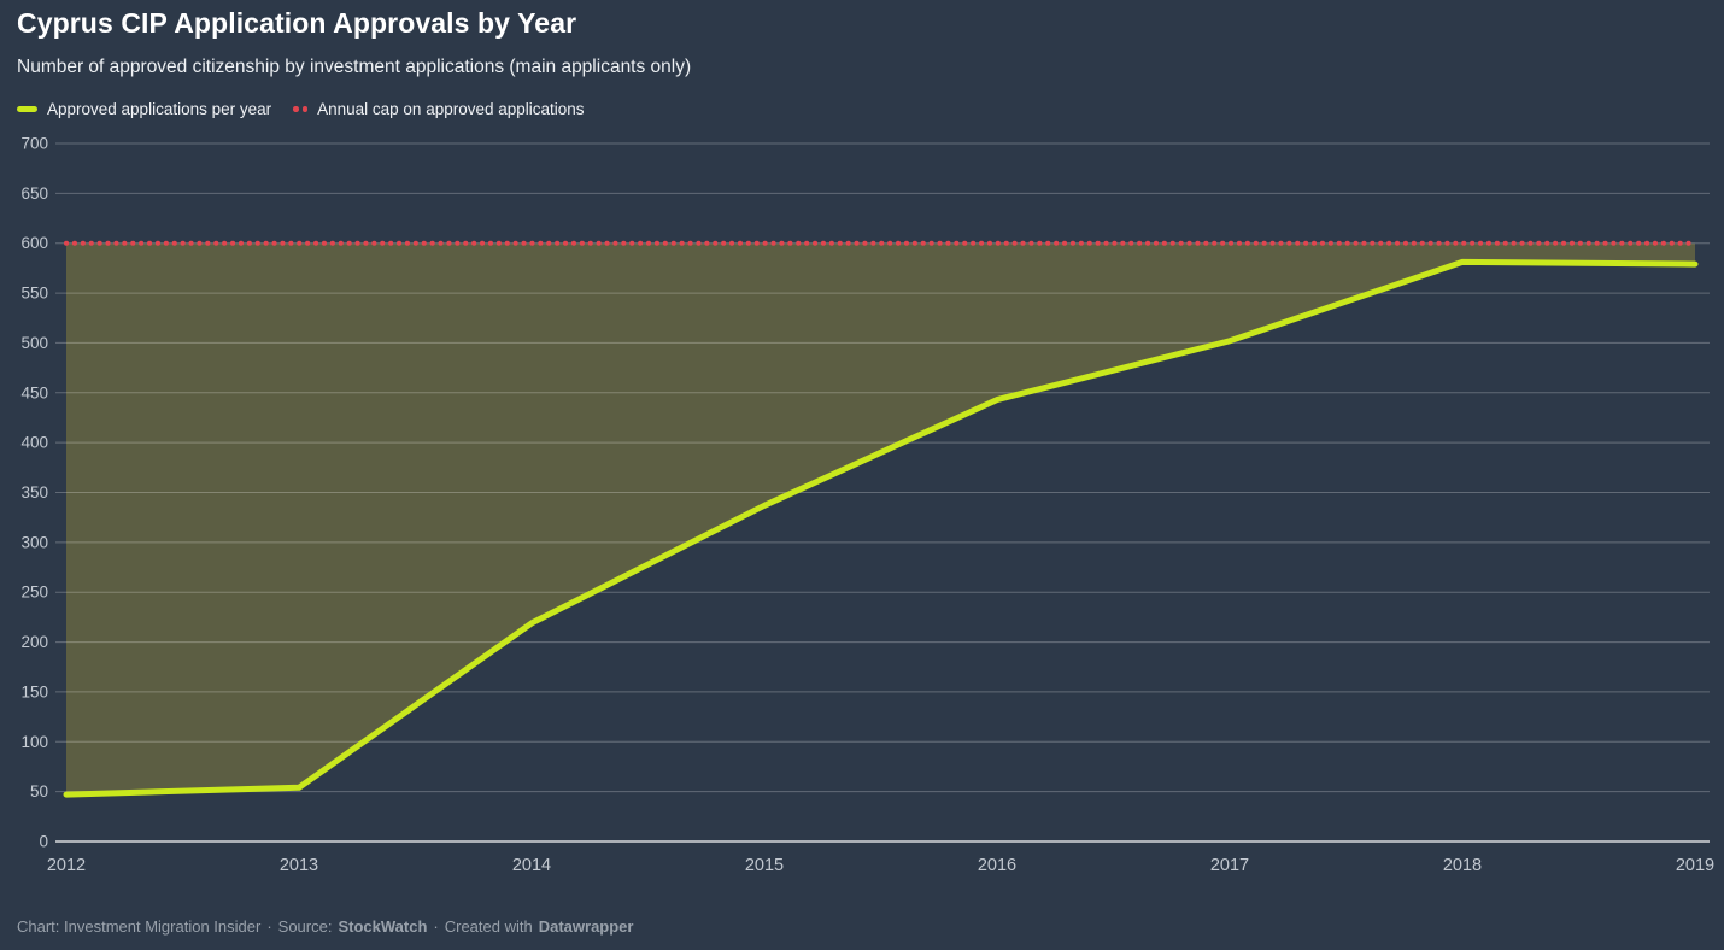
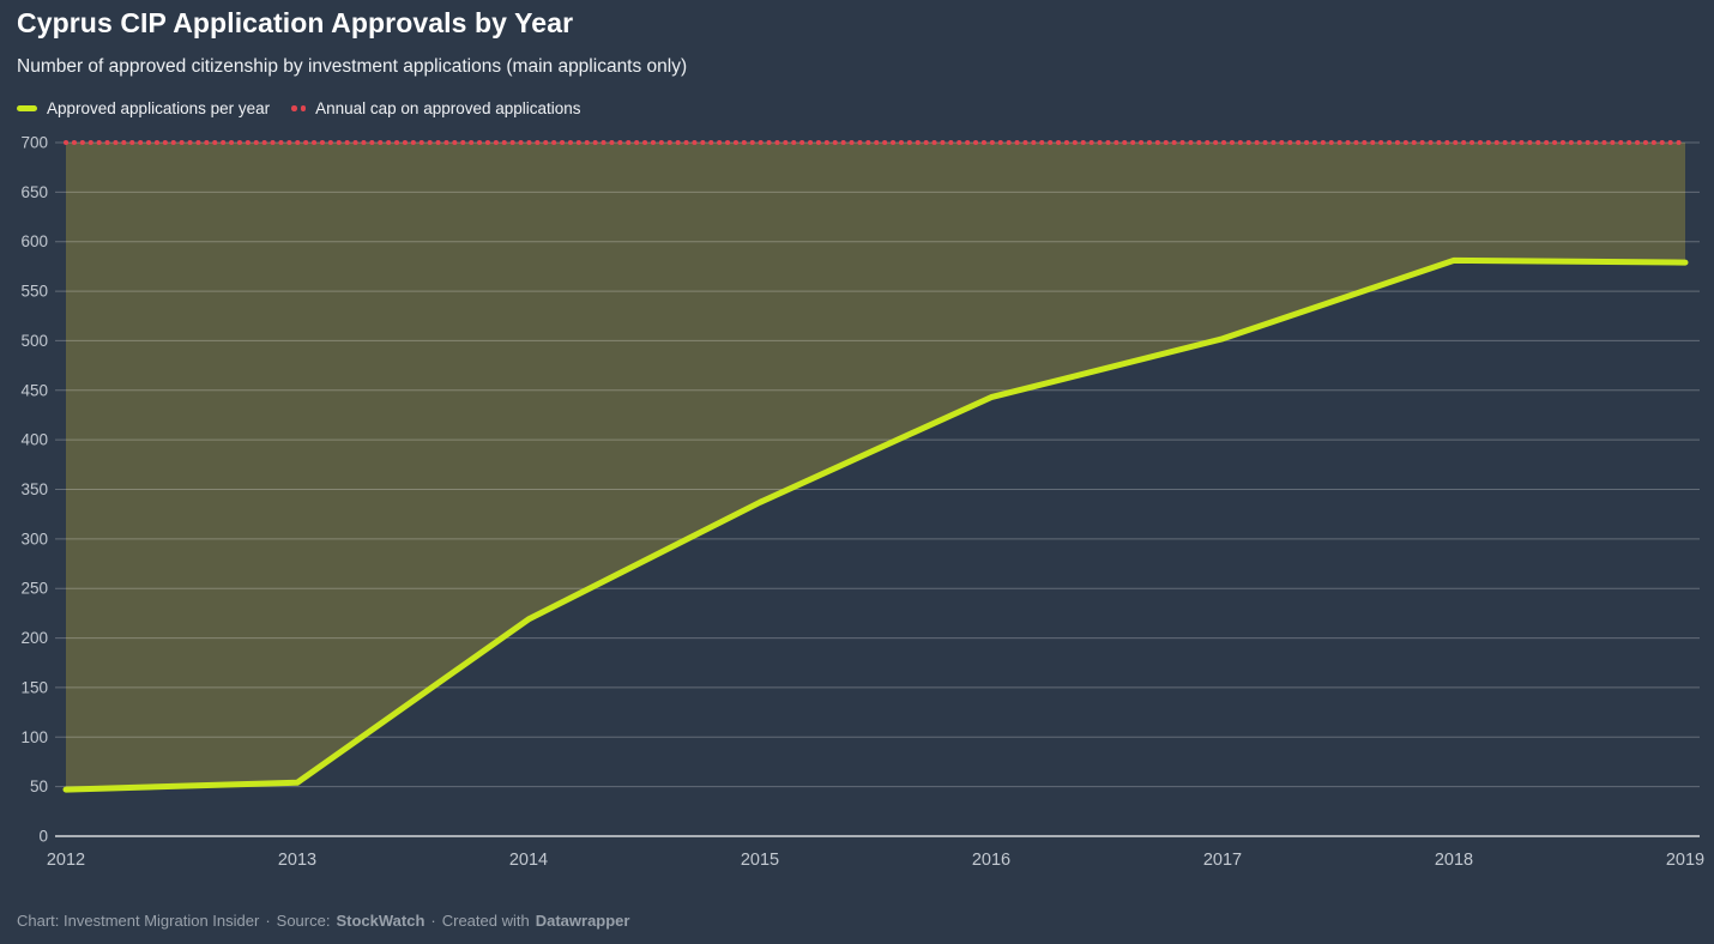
Annual cap on approved applications/2012: 600 -> 700
Annual cap on approved applications/2013: 500 -> 700
